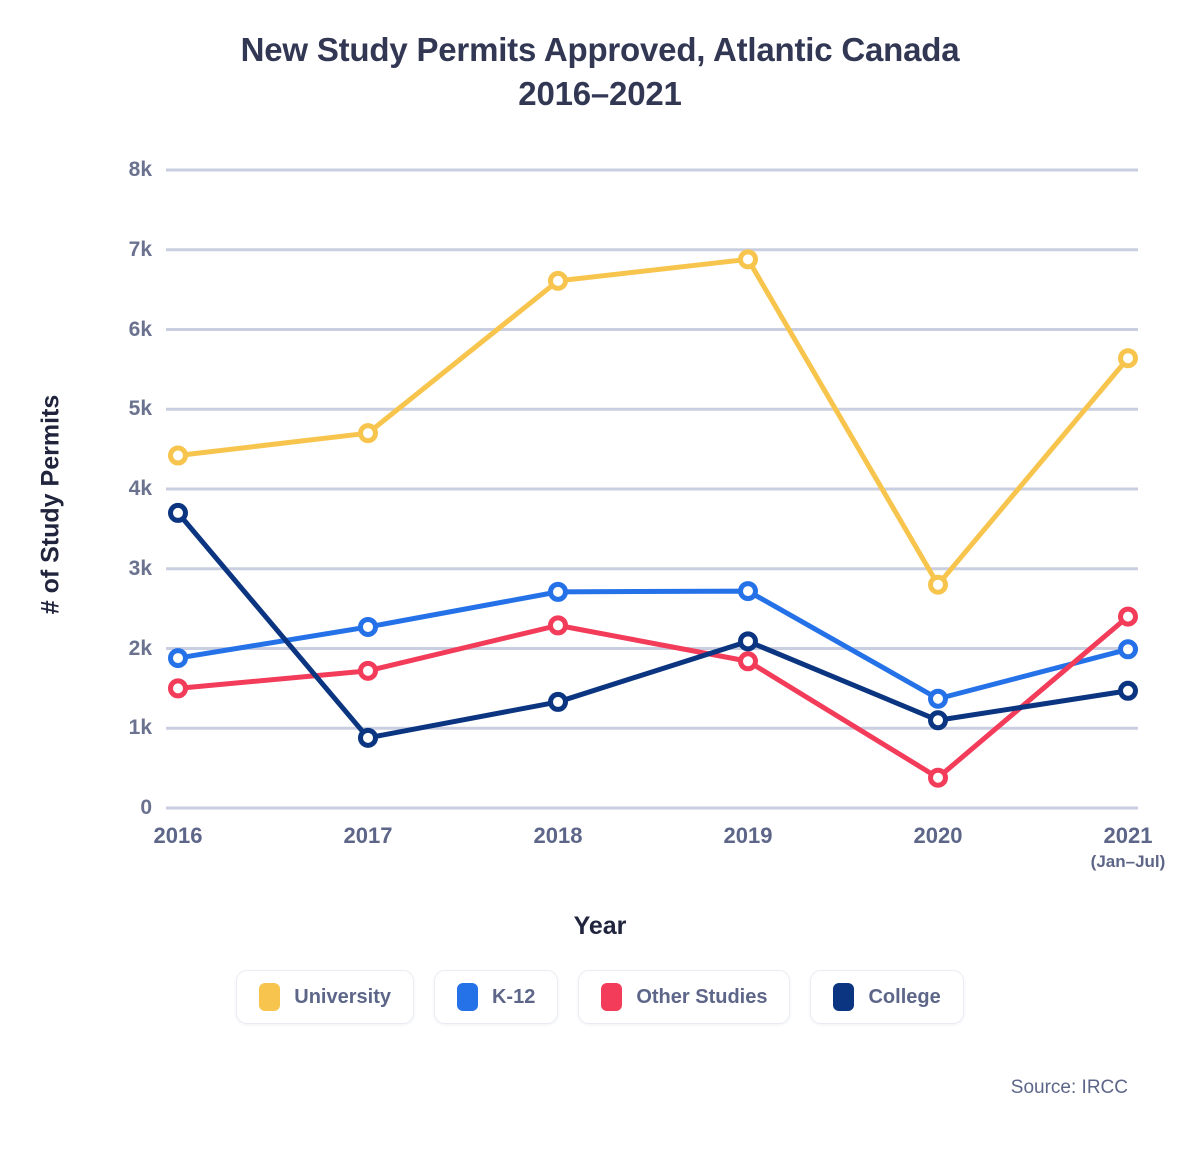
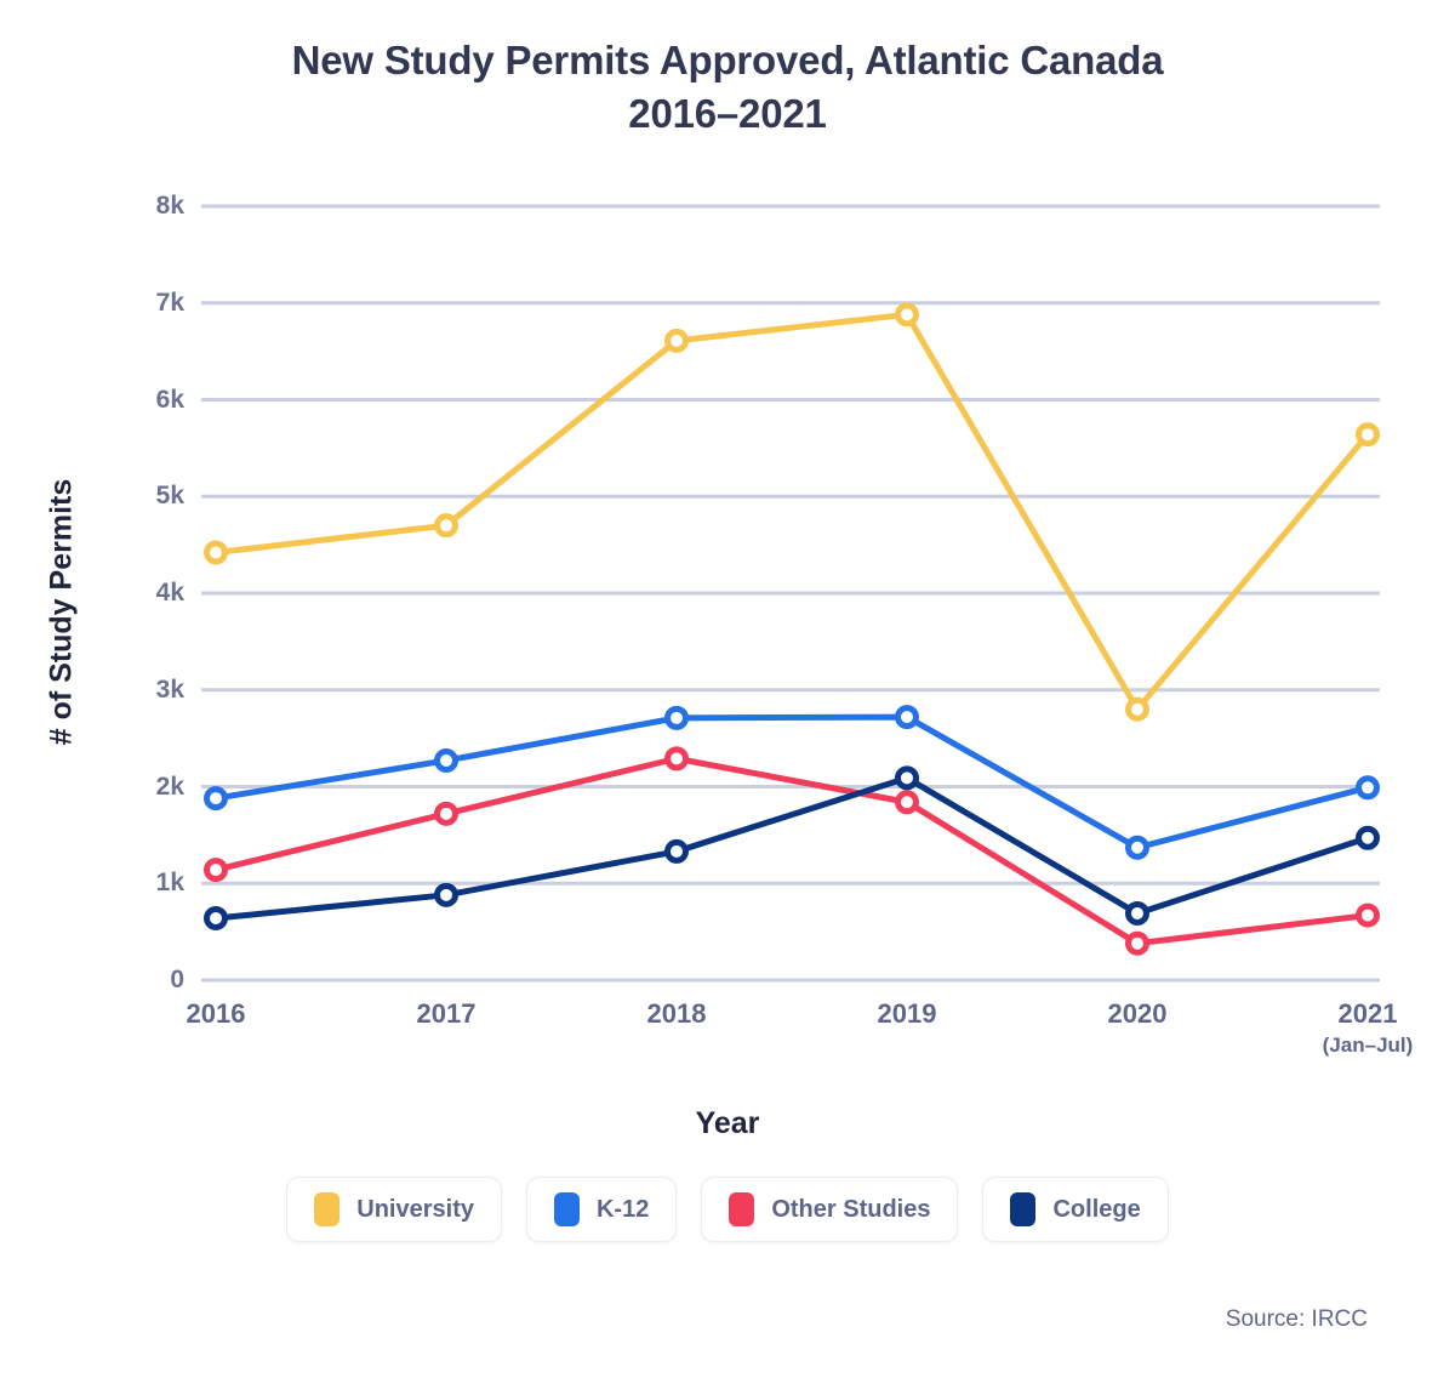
Other Studies/2016: 1.5k -> 1.1k
College/2016: 3.7k -> 0.6k
College/2020: 1.1k -> 0.7k
Other Studies/2021: 2.4k -> 0.7k
